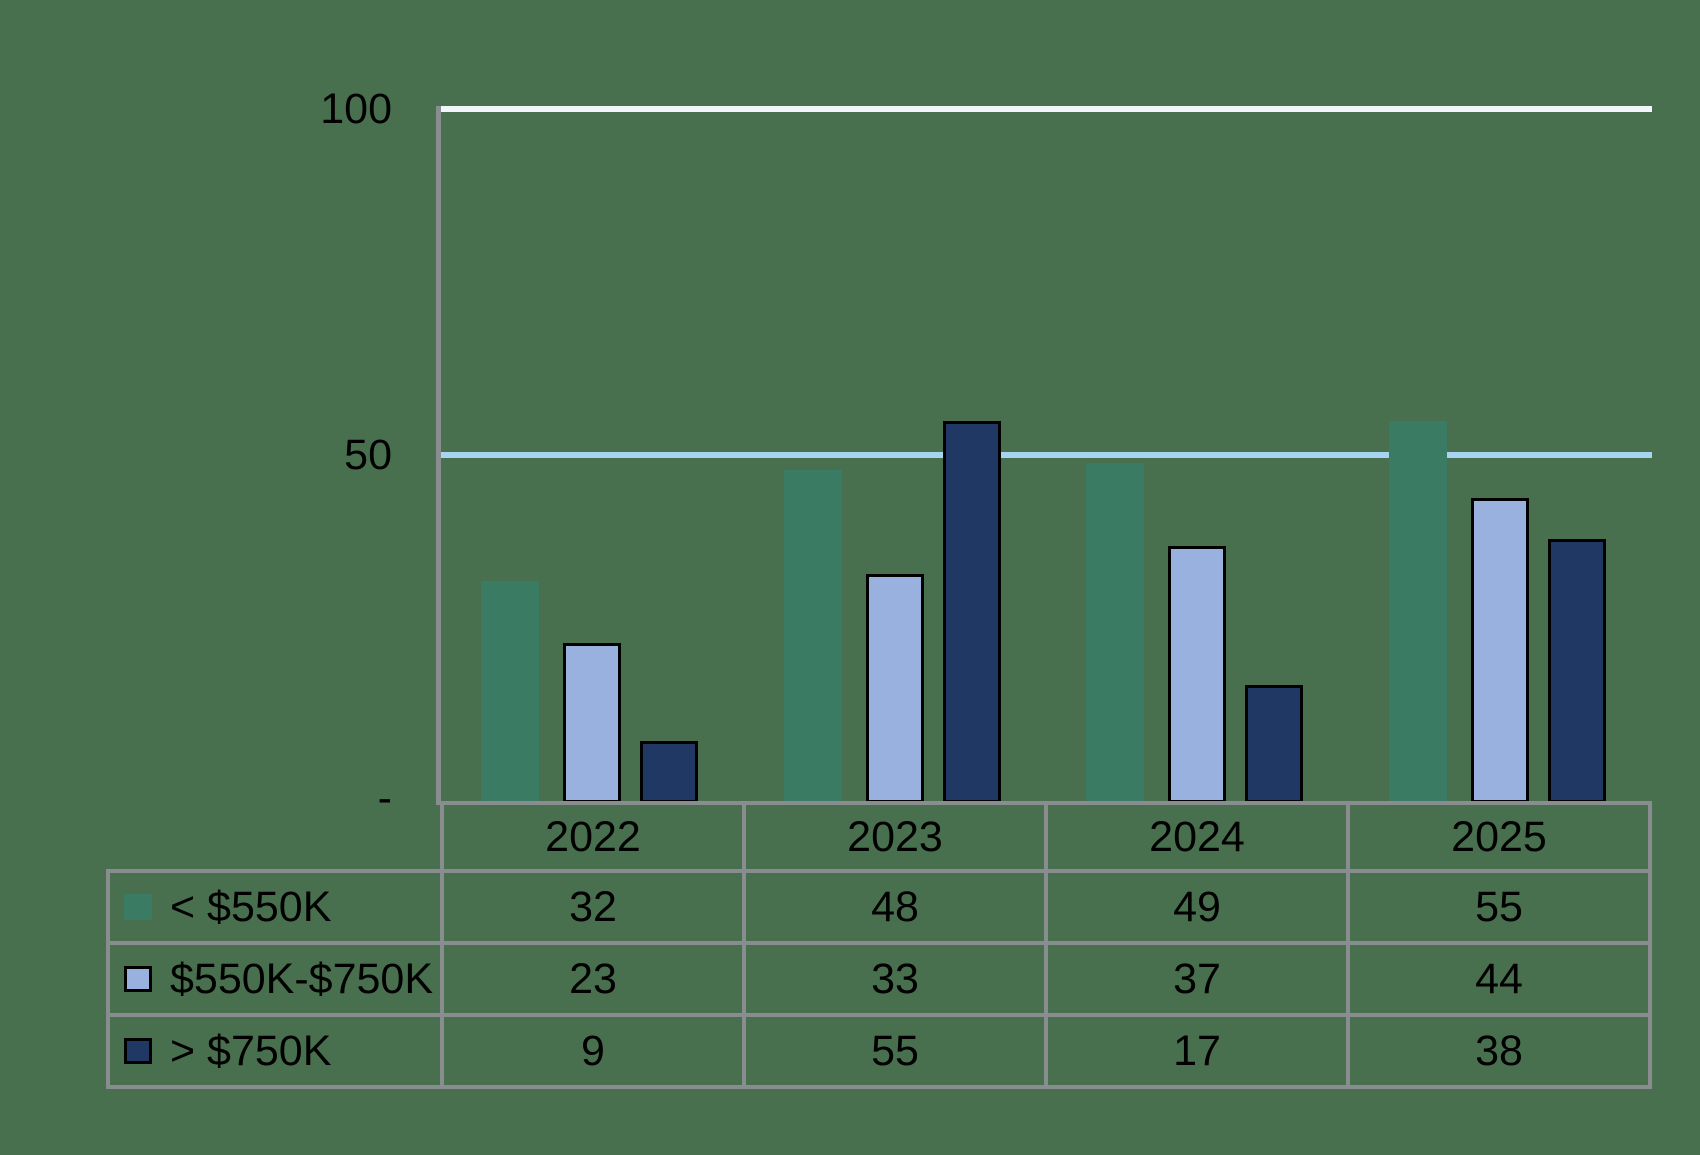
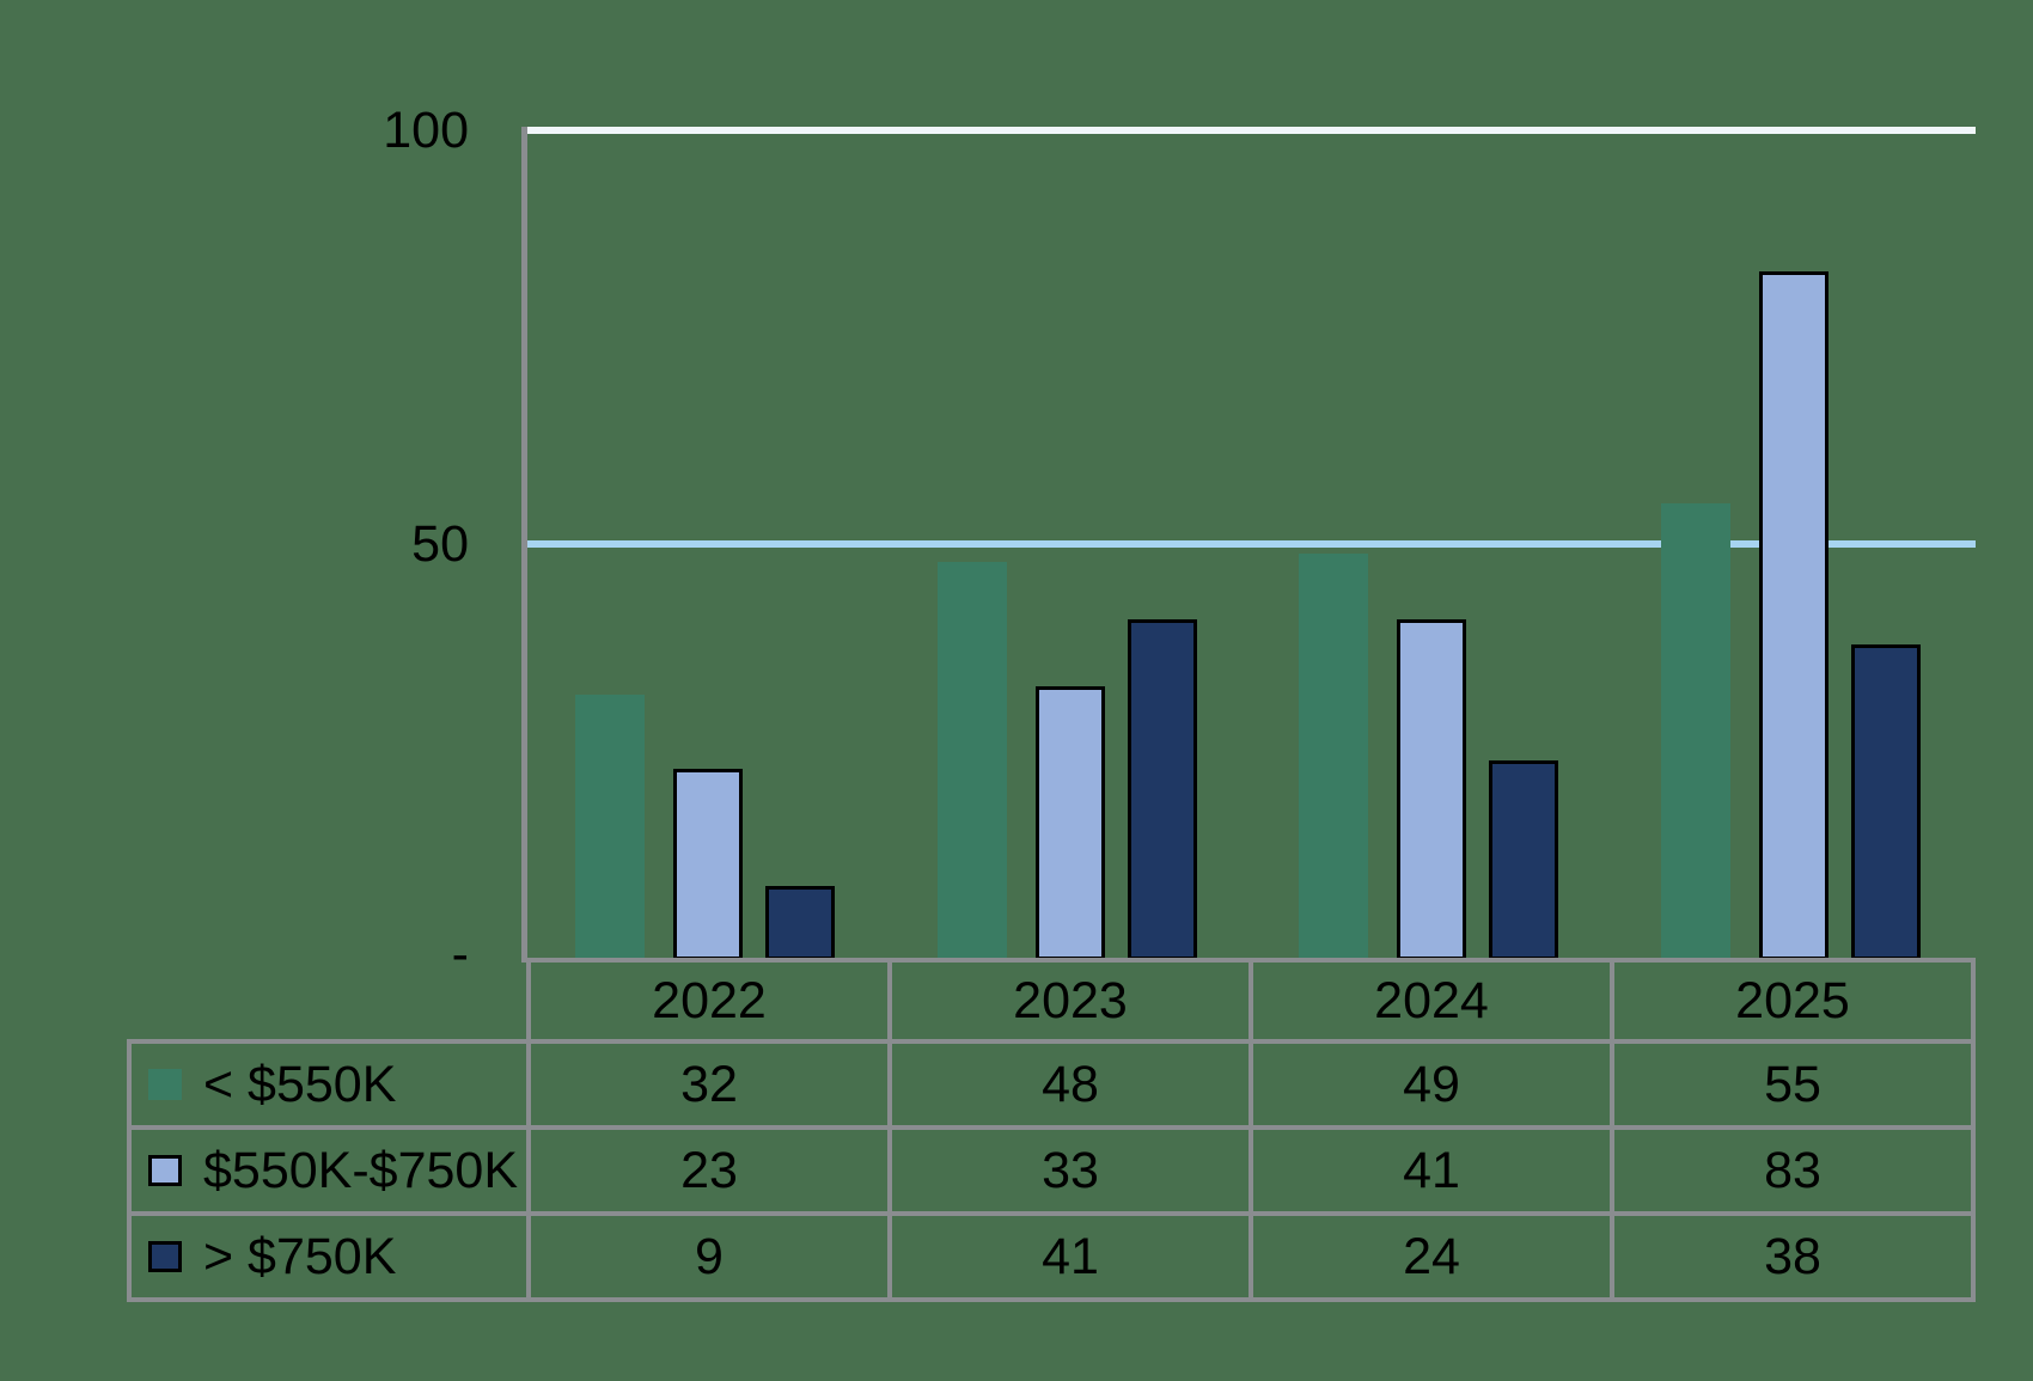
> $750K/2023: 55 -> 41
$550K-$750K/2024: 37 -> 41
> $750K/2024: 17 -> 24
$550K-$750K/2025: 44 -> 83
